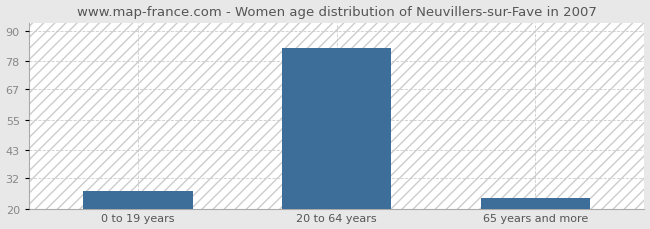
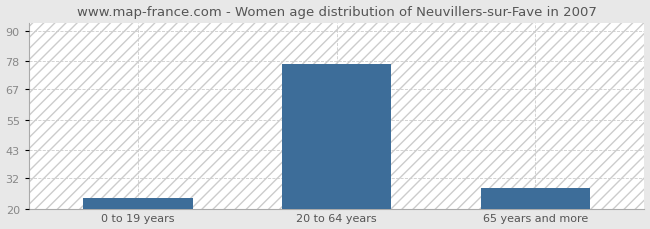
0 to 19 years: 27 -> 24
20 to 64 years: 83 -> 77
65 years and more: 24 -> 28
